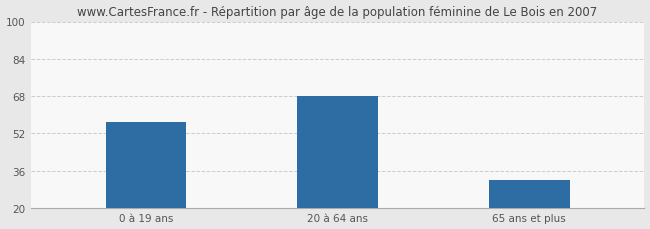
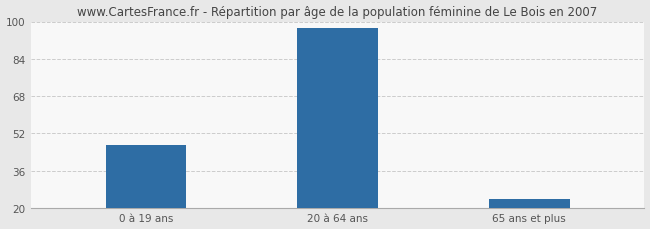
0 à 19 ans: 57 -> 47
20 à 64 ans: 68 -> 97
65 ans et plus: 32 -> 24
